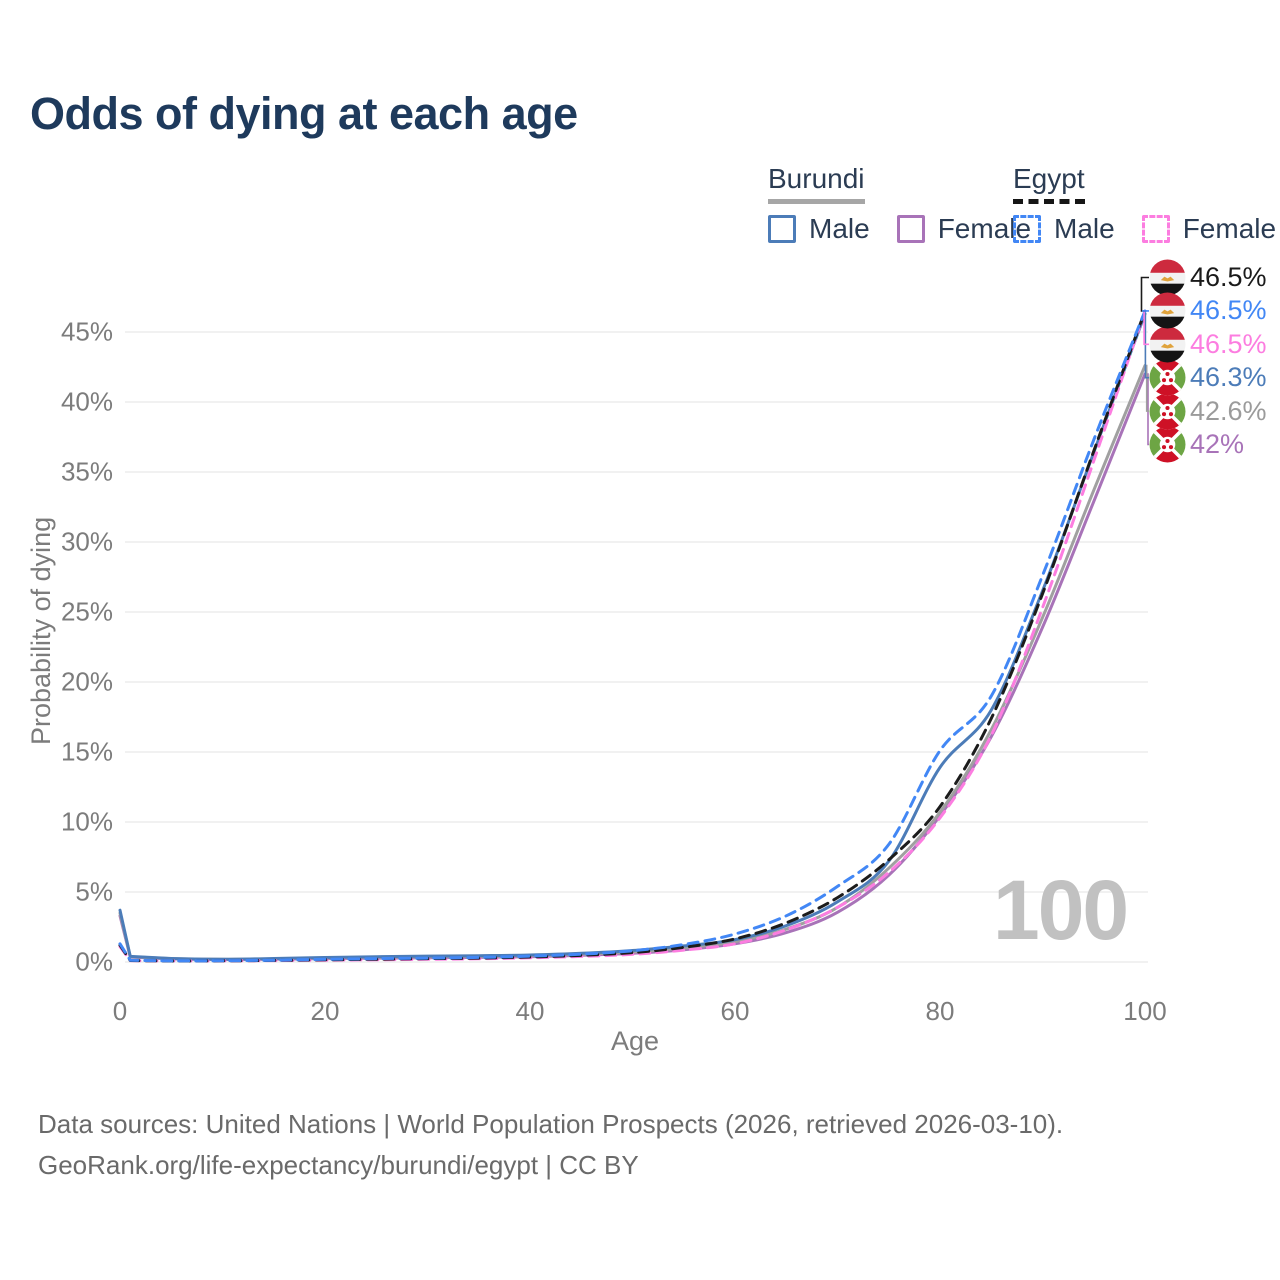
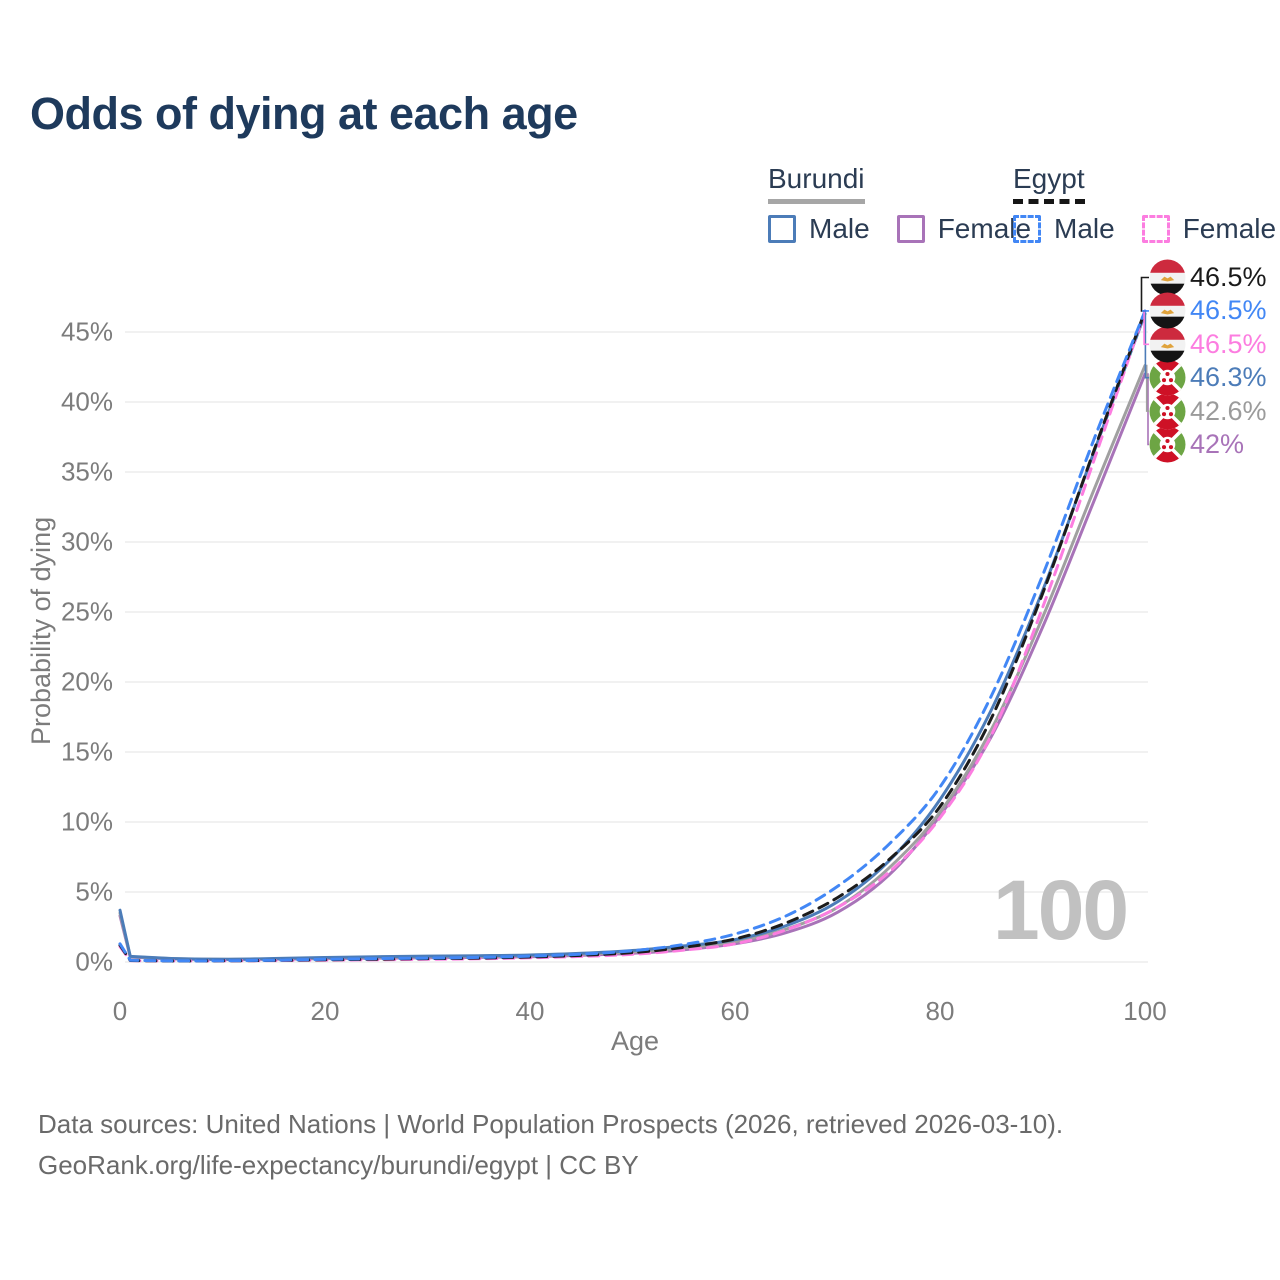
Burundi Male/80: 13.9% -> 11.6%
Egypt Male/80: 15.1% -> 12.5%
